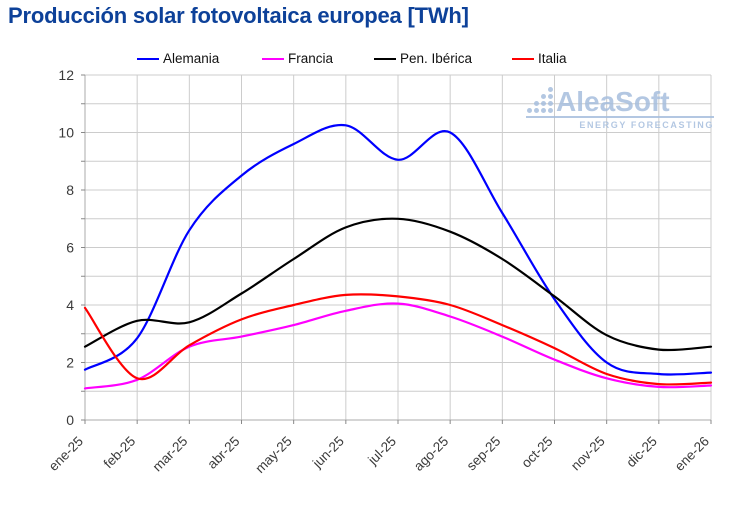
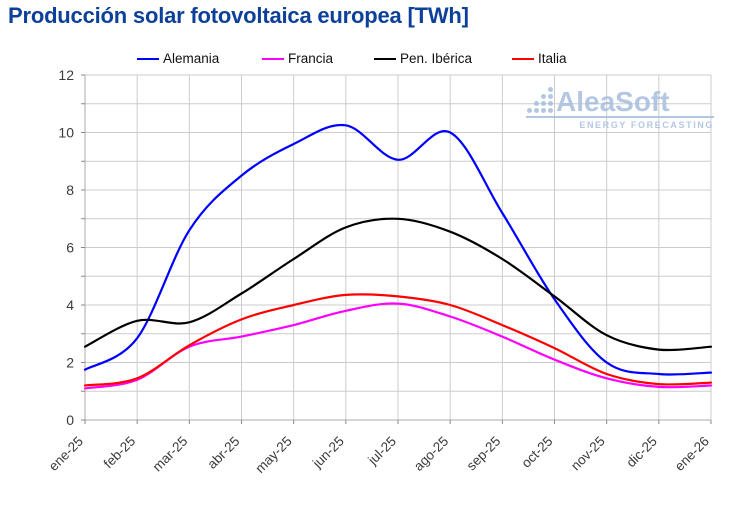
Italia/ene-25: 3.9 -> 1.2
